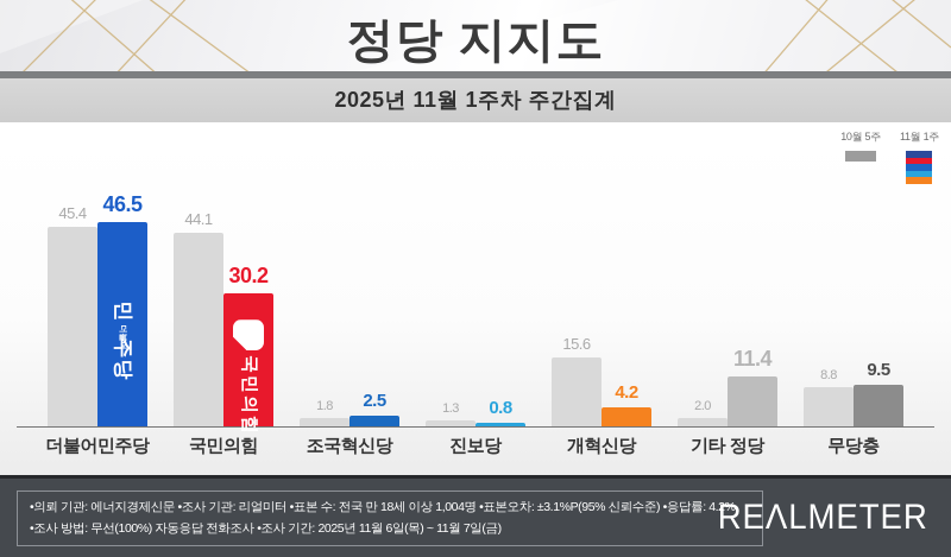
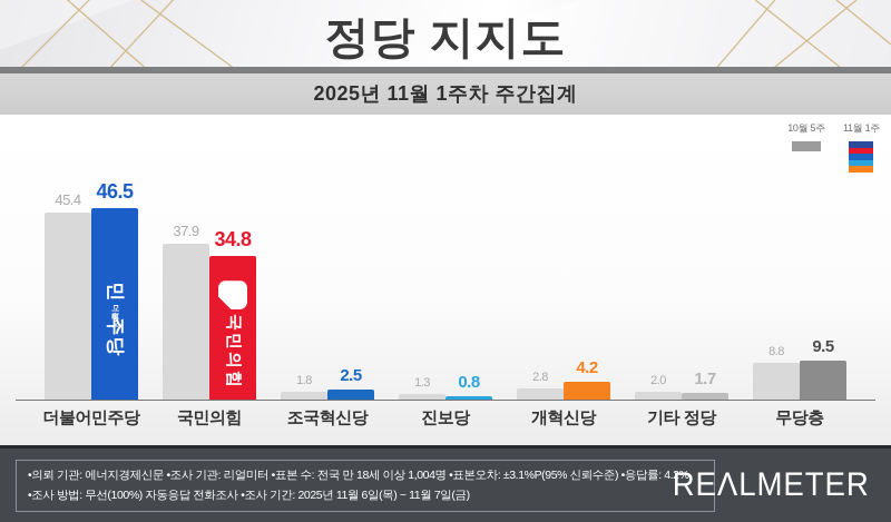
10월 5주/국민의힘: 44.1 -> 37.9
11월 1주/국민의힘: 30.2 -> 34.8
10월 5주/개혁신당: 15.6 -> 2.8
11월 1주/기타 정당: 11.4 -> 1.7
